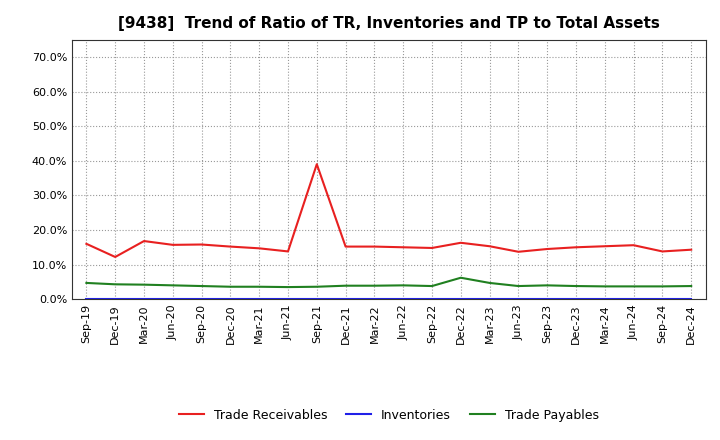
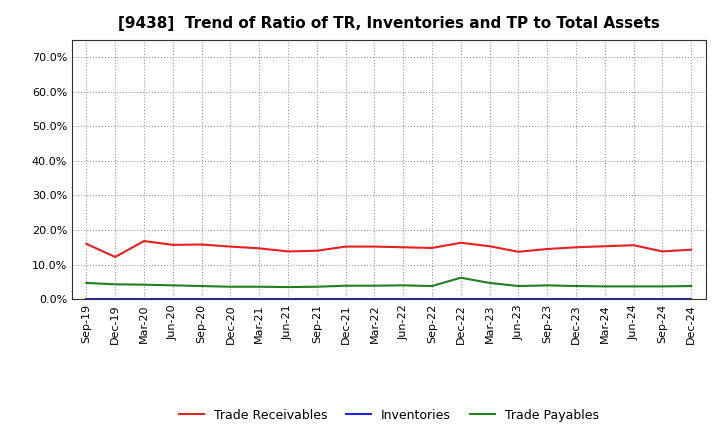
Trade Receivables/Sep-21: 39.0% -> 14.0%
